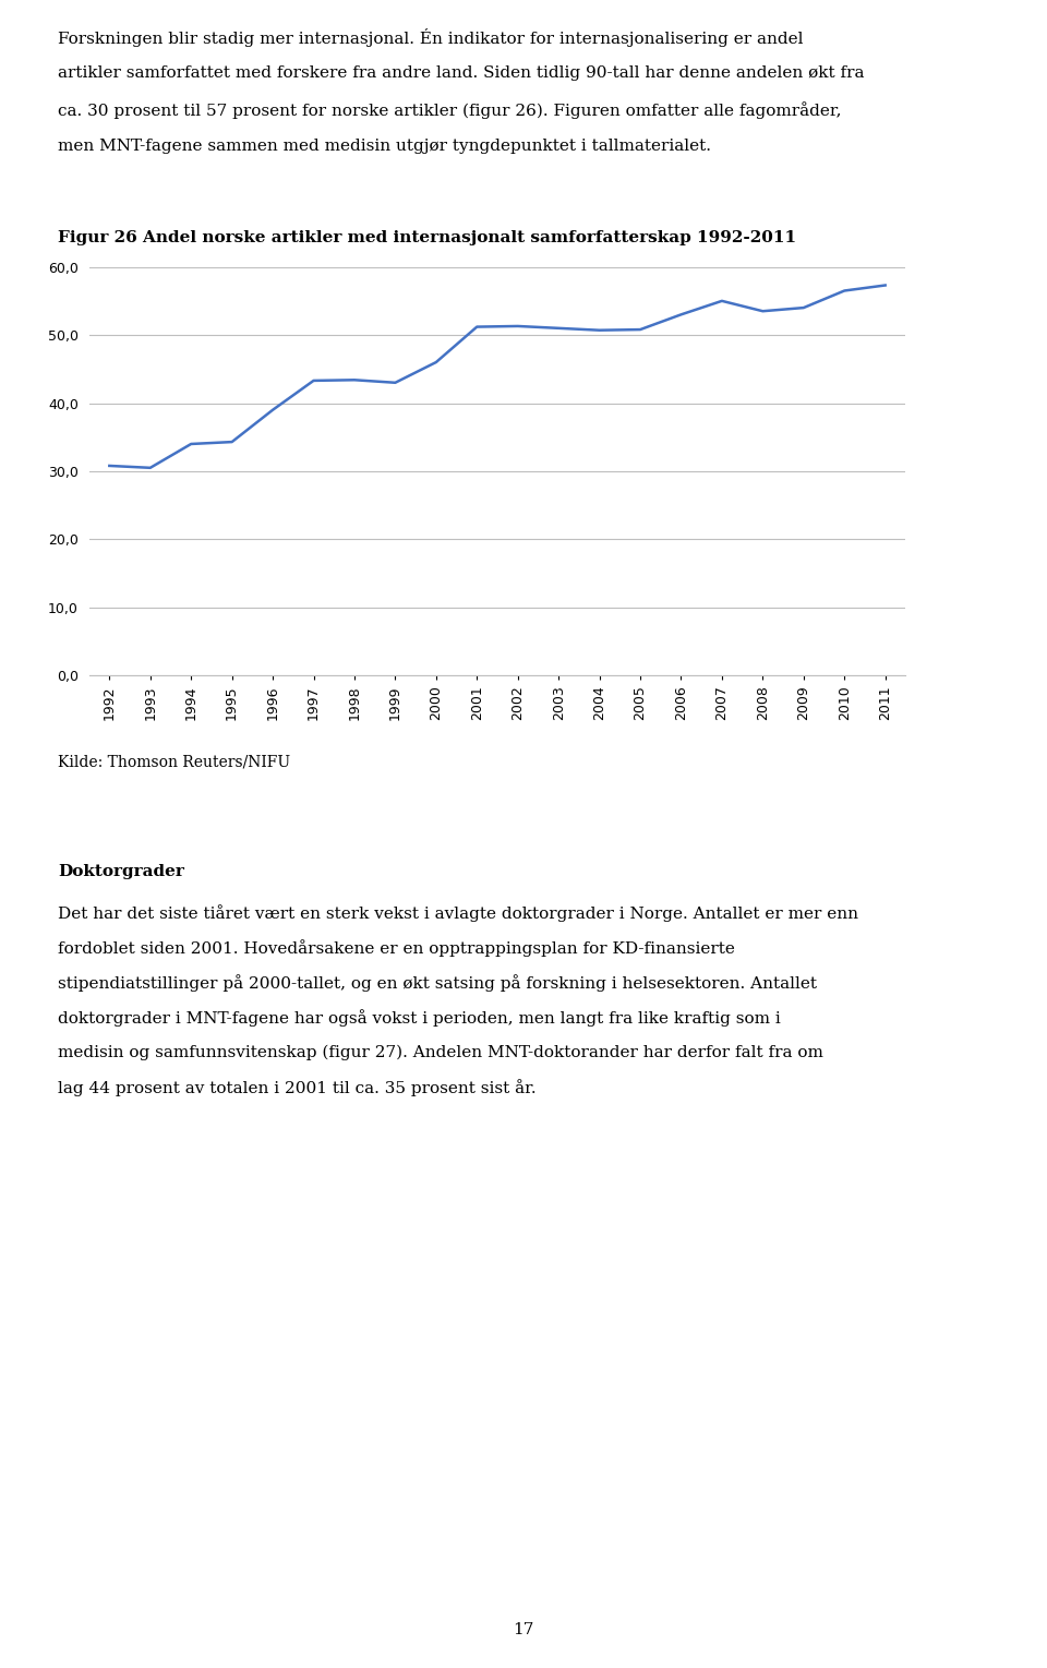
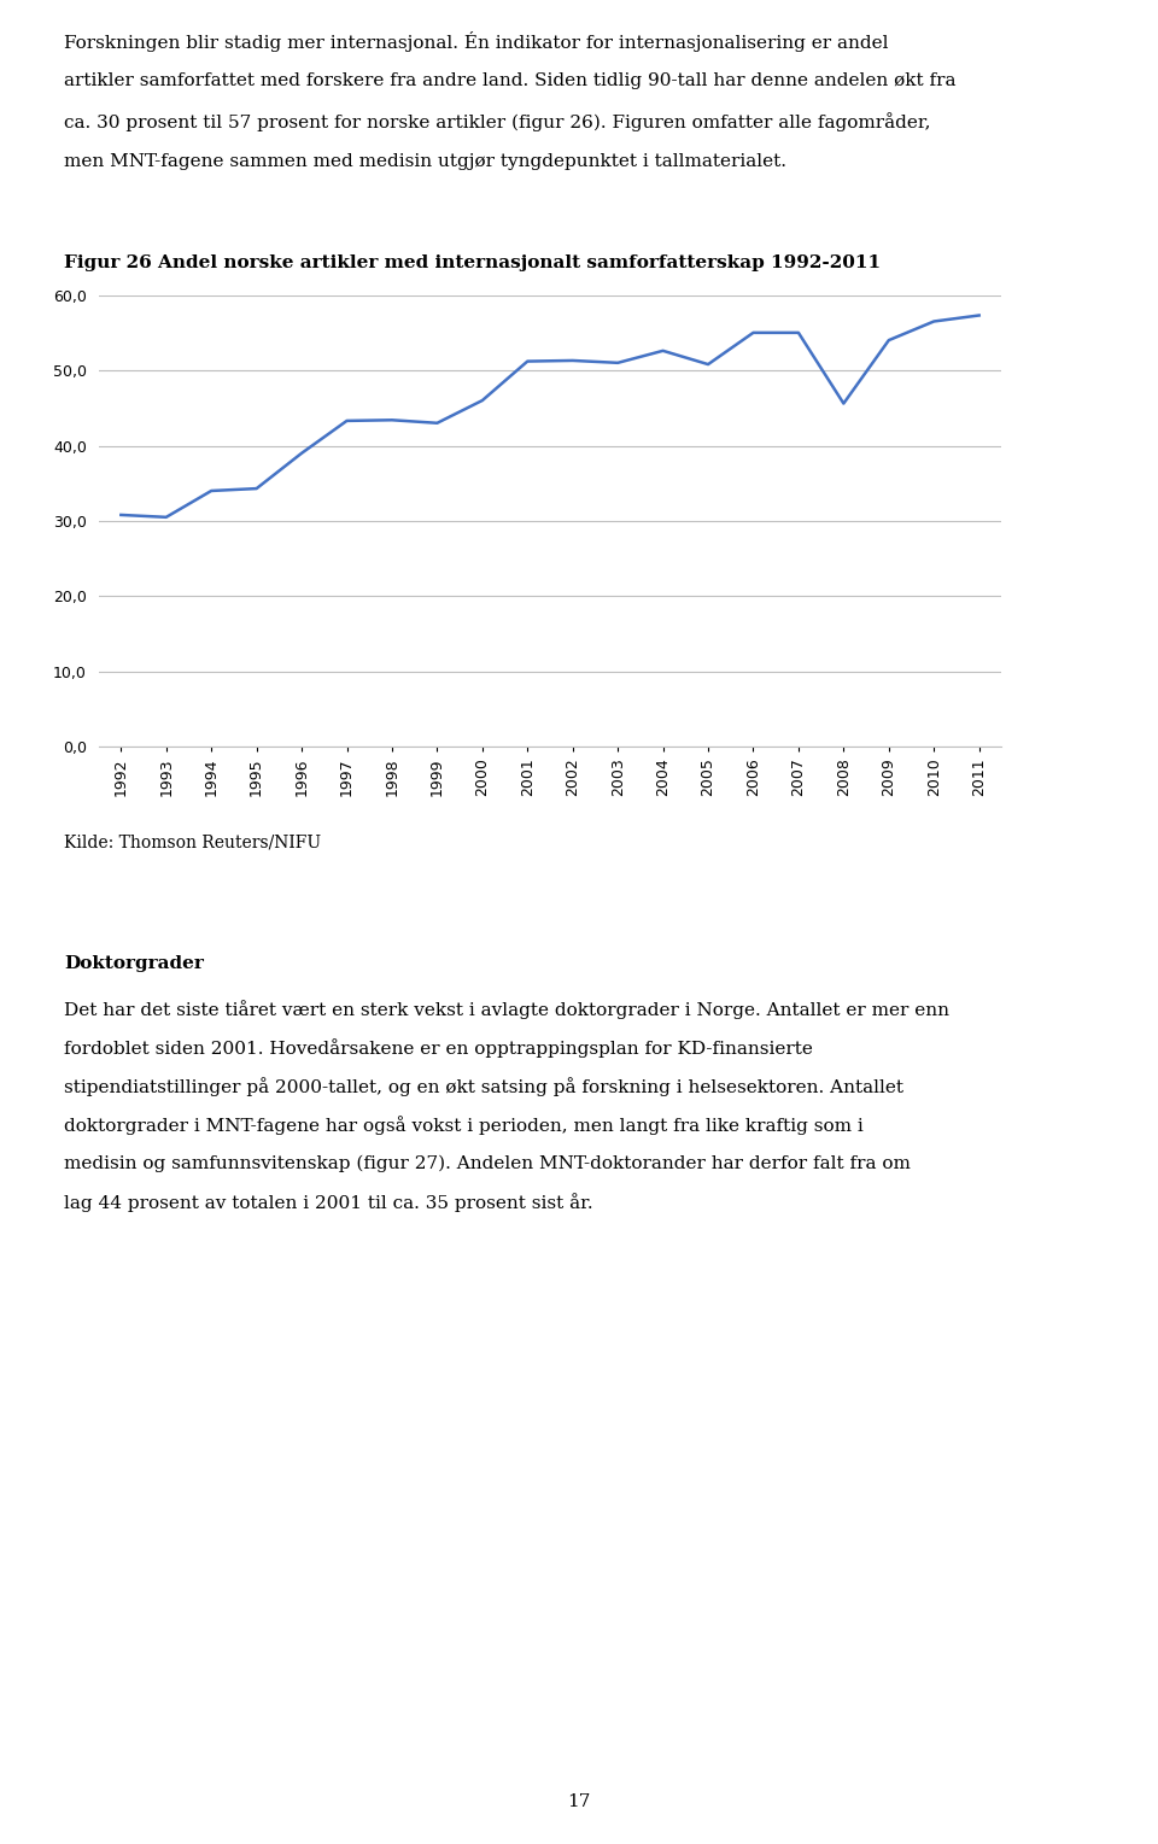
2004: 50,7 -> 52,6
2006: 53,0 -> 55,0
2008: 53,5 -> 45,6
